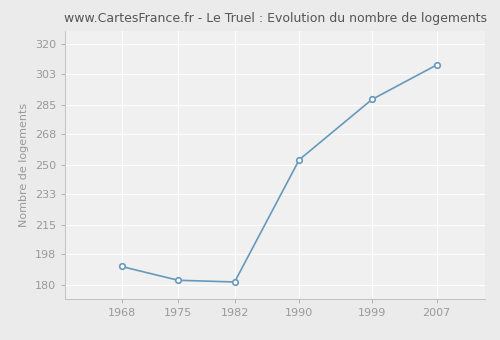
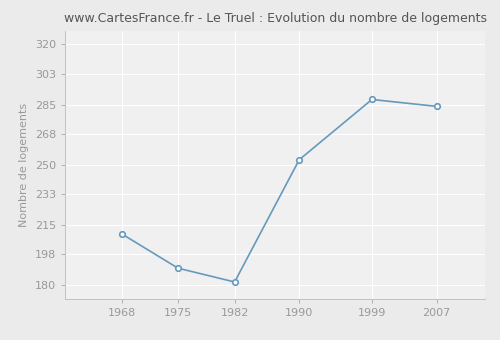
1968: 191 -> 210
1975: 183 -> 190
2007: 308 -> 284
